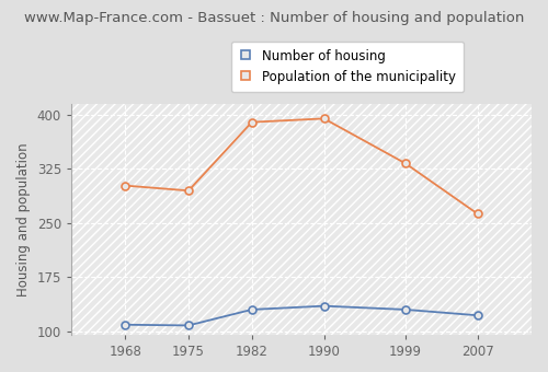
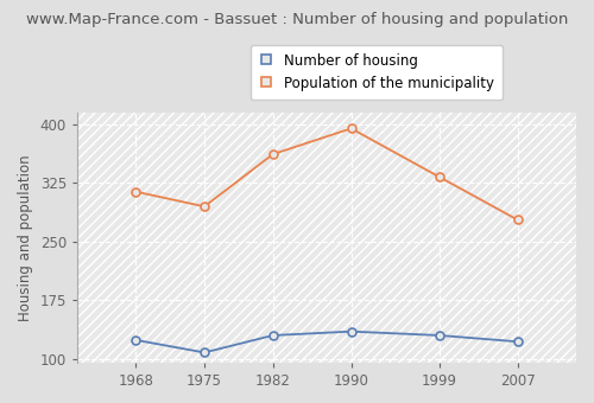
Number of housing/1968: 109 -> 124
Population of the municipality/1968: 302 -> 314
Population of the municipality/1982: 390 -> 362
Population of the municipality/2007: 263 -> 278
